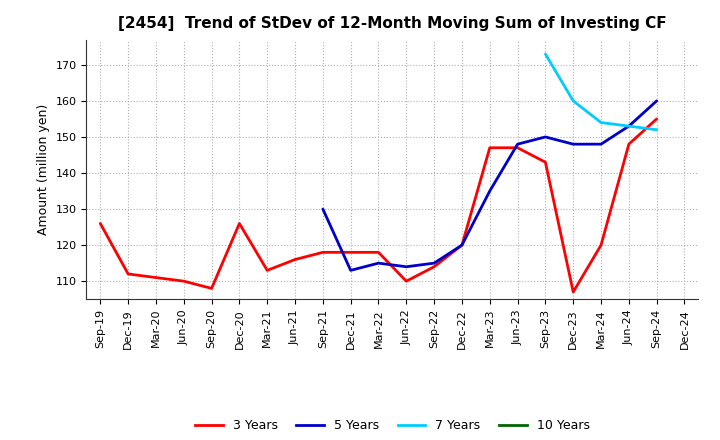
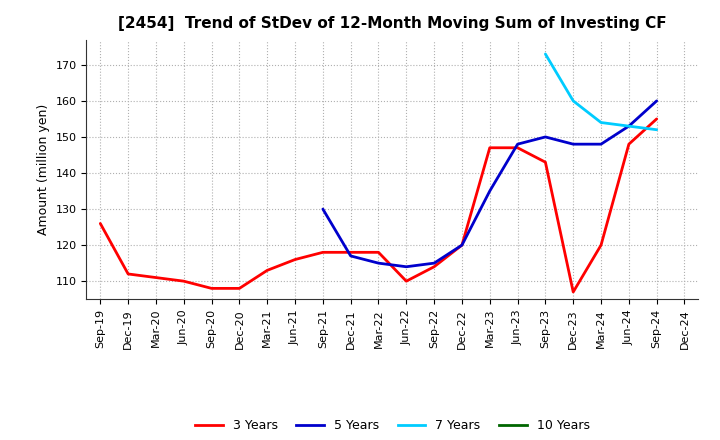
3 Years/Dec-20: 126 -> 108
5 Years/Dec-21: 113 -> 117
